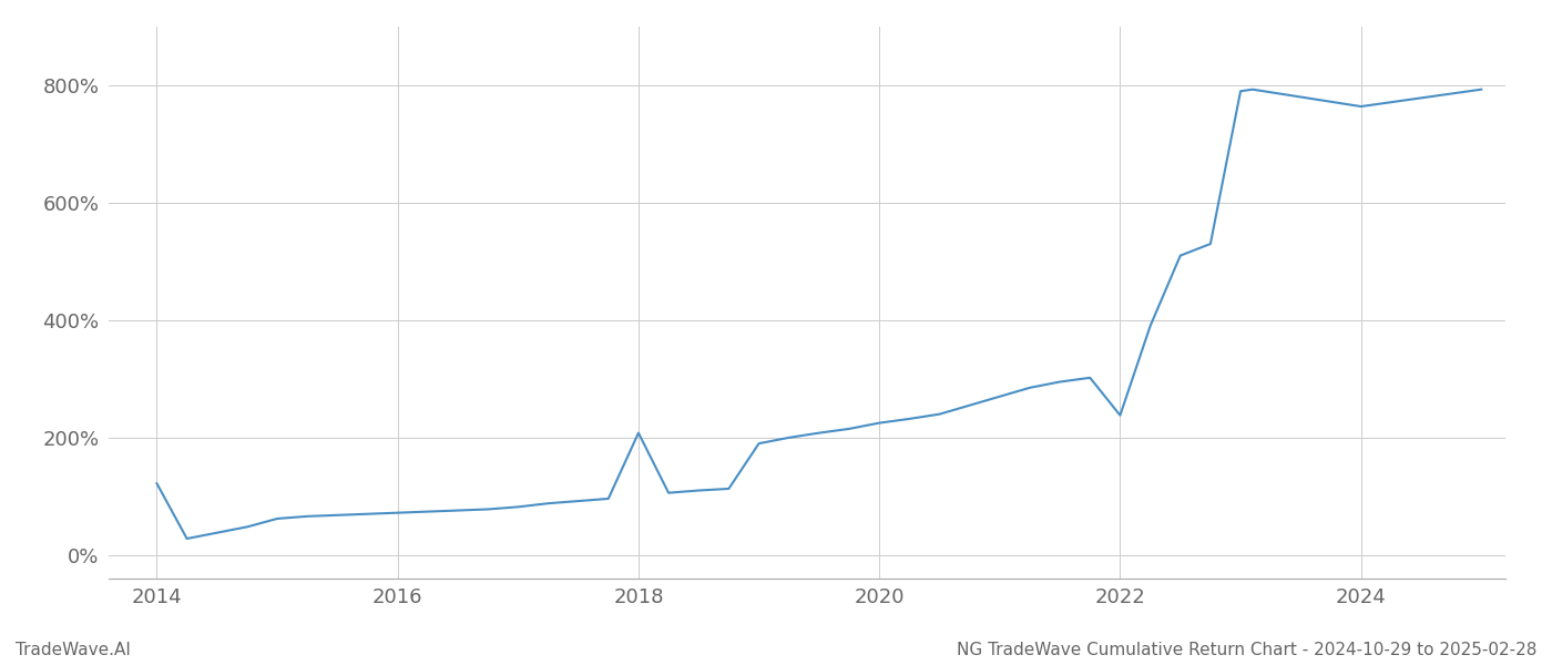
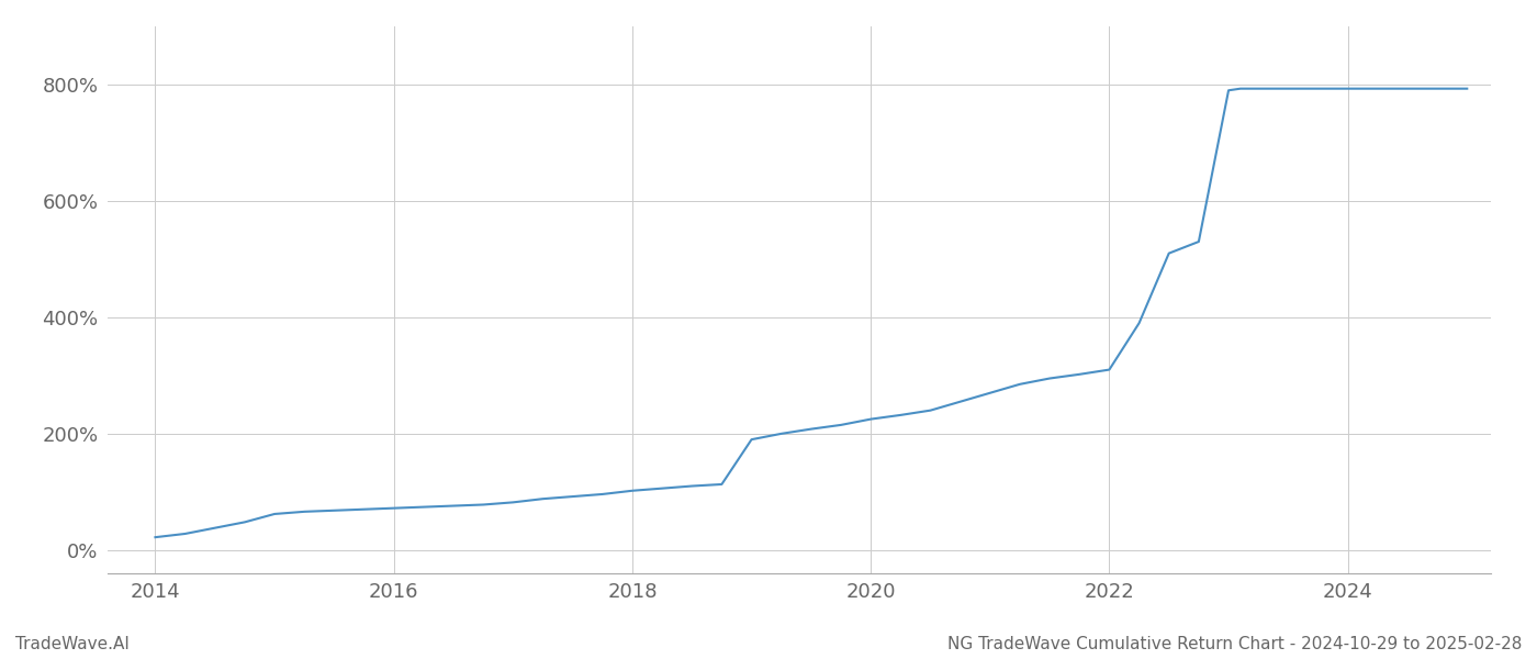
2014: 122% -> 22%
2018: 208% -> 102%
2022: 238% -> 310%
2024: 764% -> 793%
